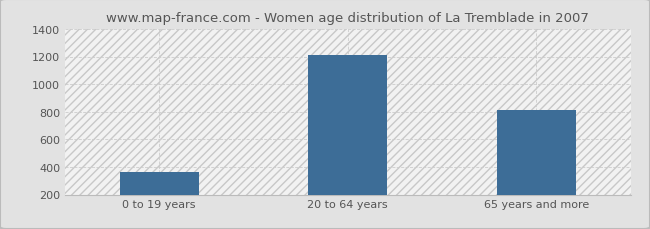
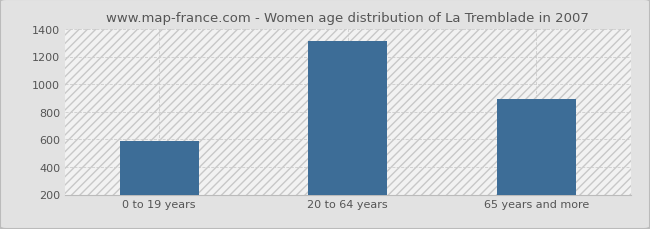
0 to 19 years: 360 -> 590
20 to 64 years: 1210 -> 1310
65 years and more: 810 -> 890
